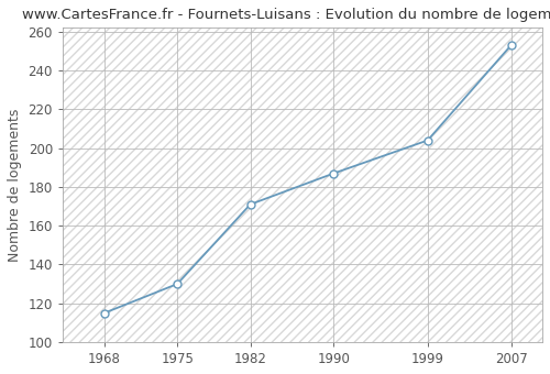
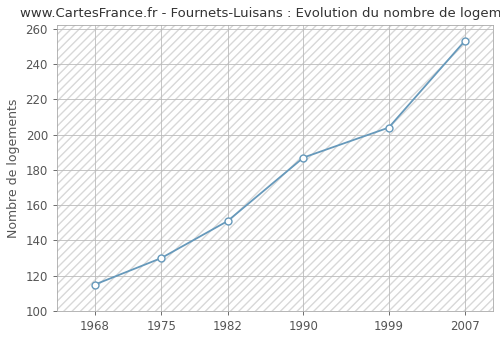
1982: 171 -> 151
